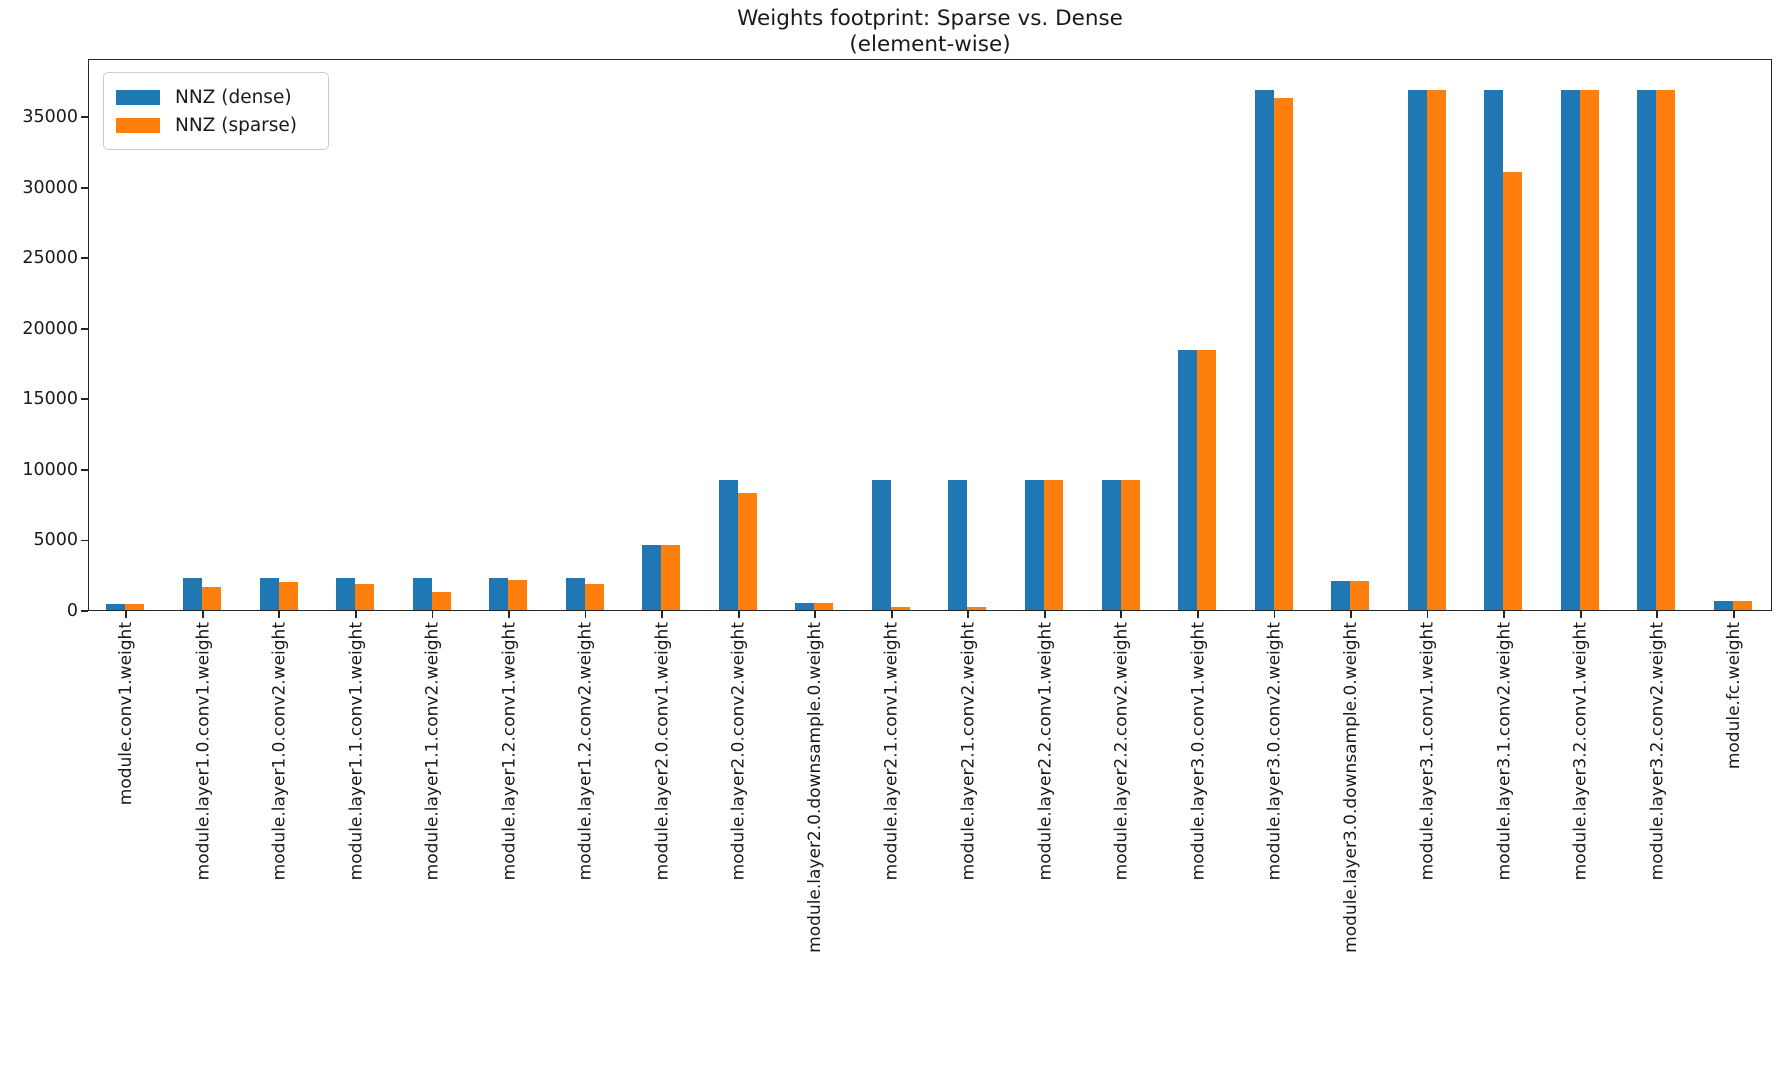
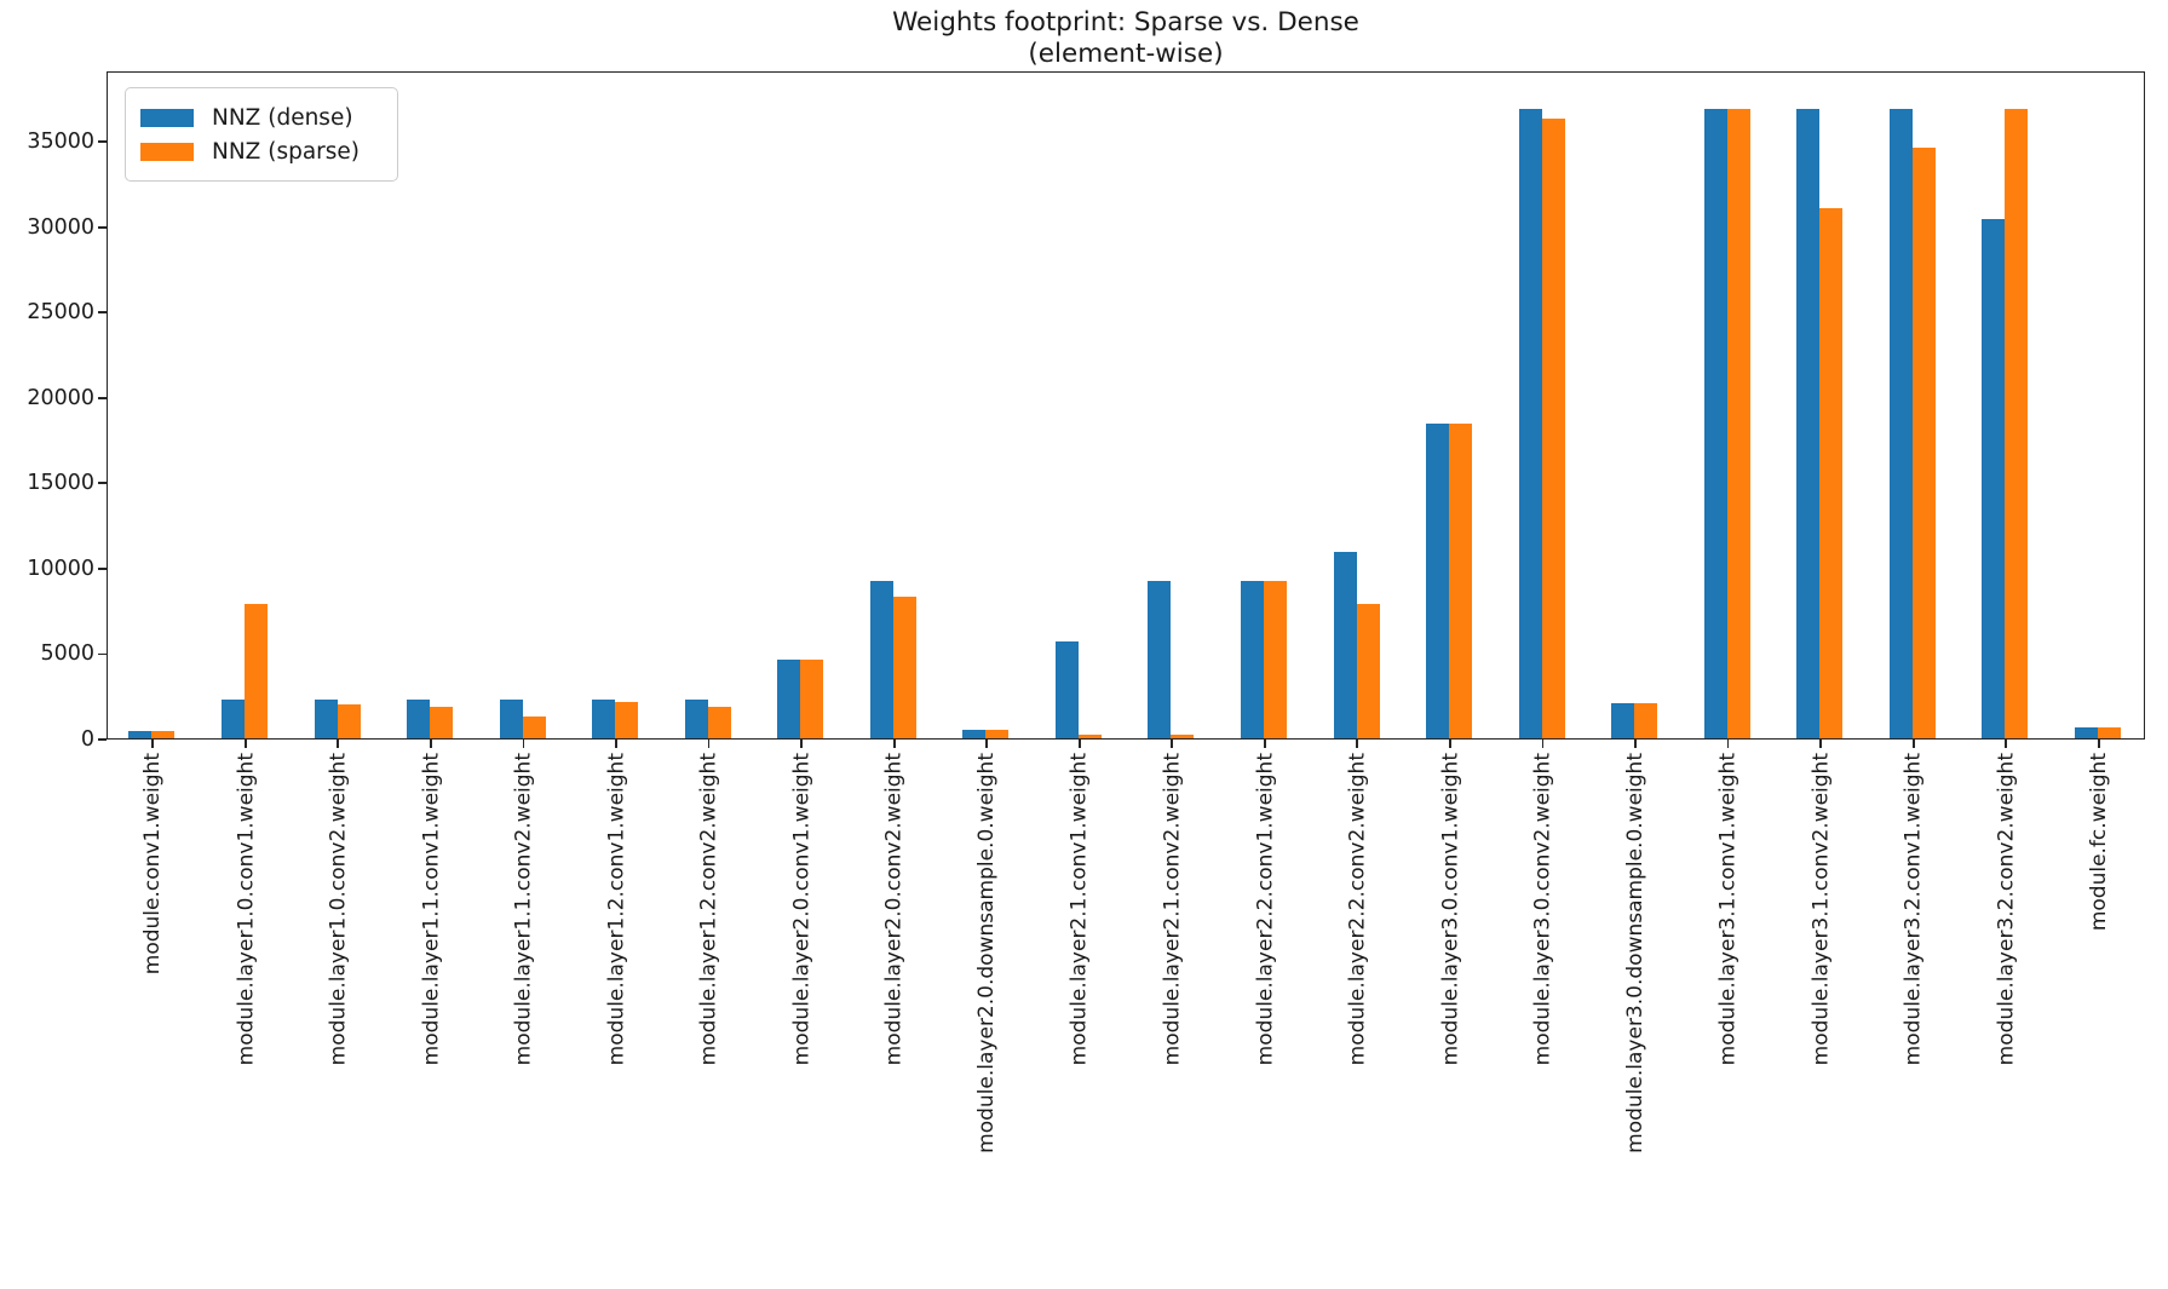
NNZ (sparse)/module.layer1.0.conv1.weight: 1600 -> 7900
NNZ (dense)/module.layer2.1.conv1.weight: 9200 -> 5700
NNZ (dense)/module.layer2.2.conv2.weight: 9200 -> 10900
NNZ (sparse)/module.layer2.2.conv2.weight: 9200 -> 7900
NNZ (sparse)/module.layer3.2.conv1.weight: 36900 -> 34600
NNZ (dense)/module.layer3.2.conv2.weight: 36900 -> 30400
